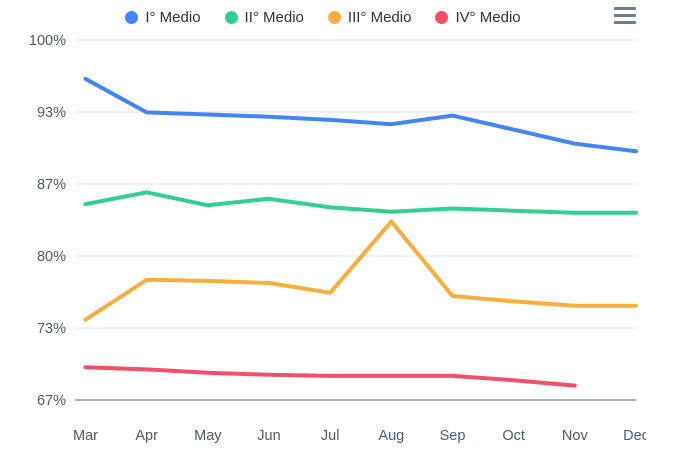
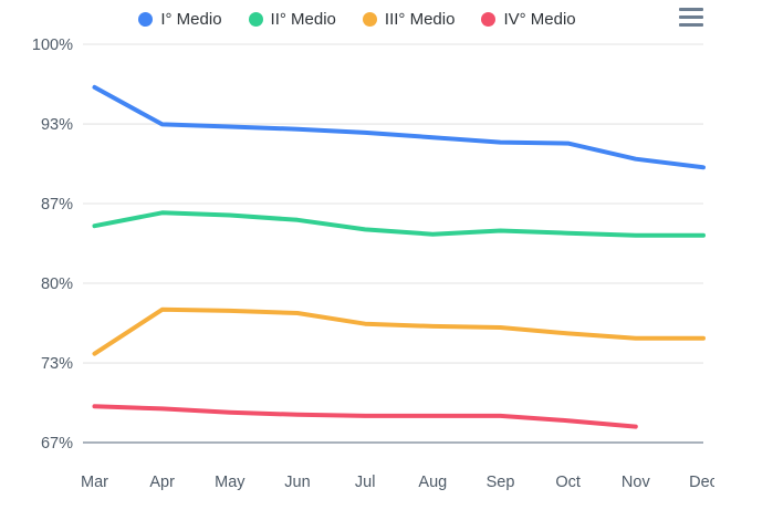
II° Medio/May: 84.7% -> 85.7%
III° Medio/Aug: 83.2% -> 76.4%
I° Medio/Sep: 93.0% -> 91.8%
